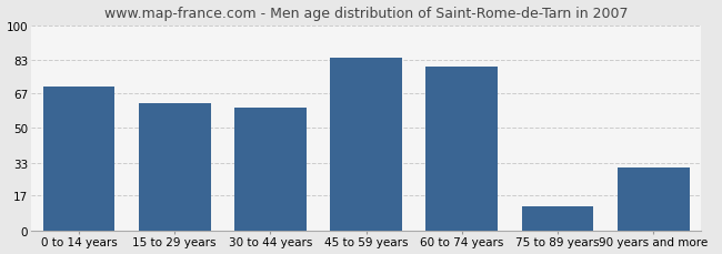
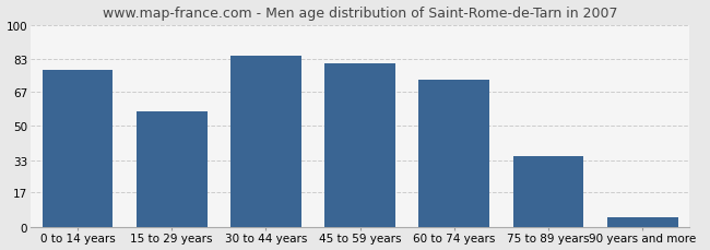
0 to 14 years: 70 -> 78
15 to 29 years: 62 -> 57
30 to 44 years: 60 -> 85
45 to 59 years: 84 -> 81
60 to 74 years: 80 -> 73
75 to 89 years: 12 -> 35
90 years and more: 31 -> 5
